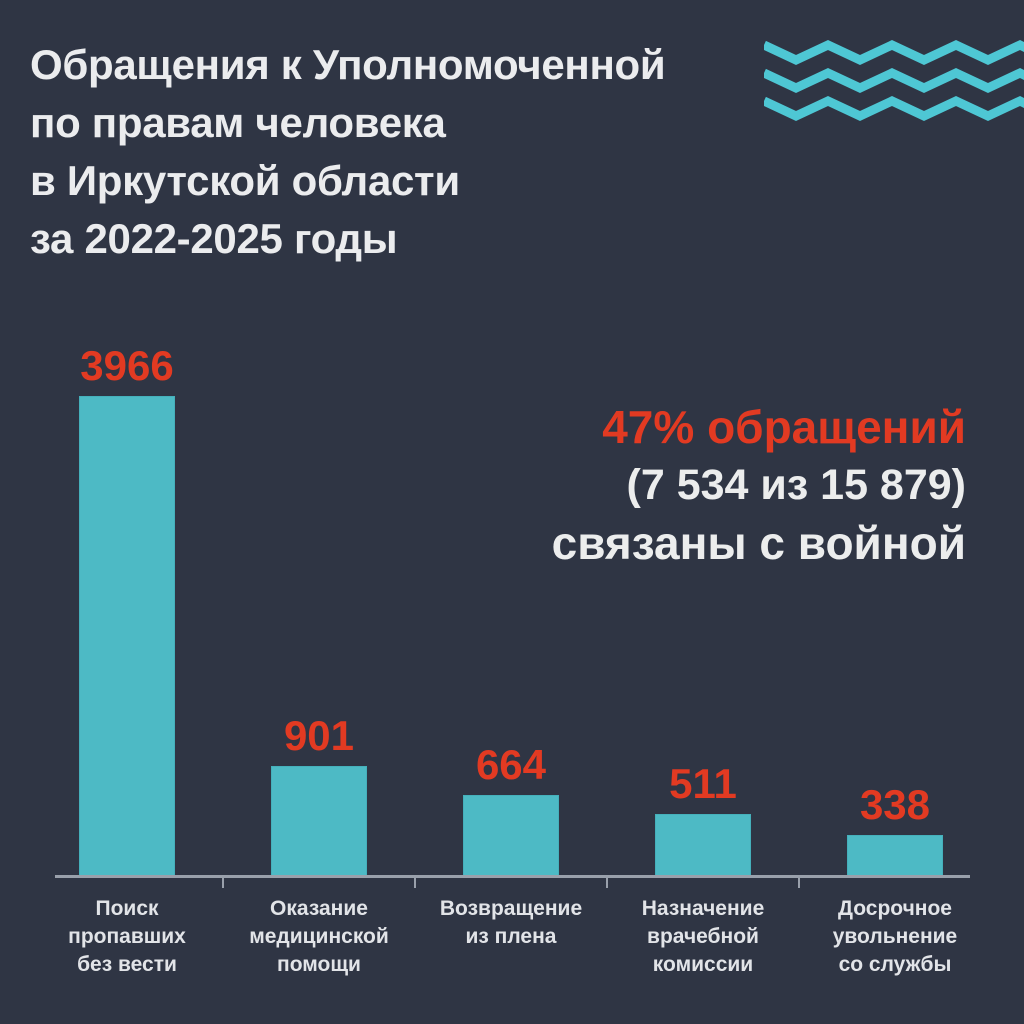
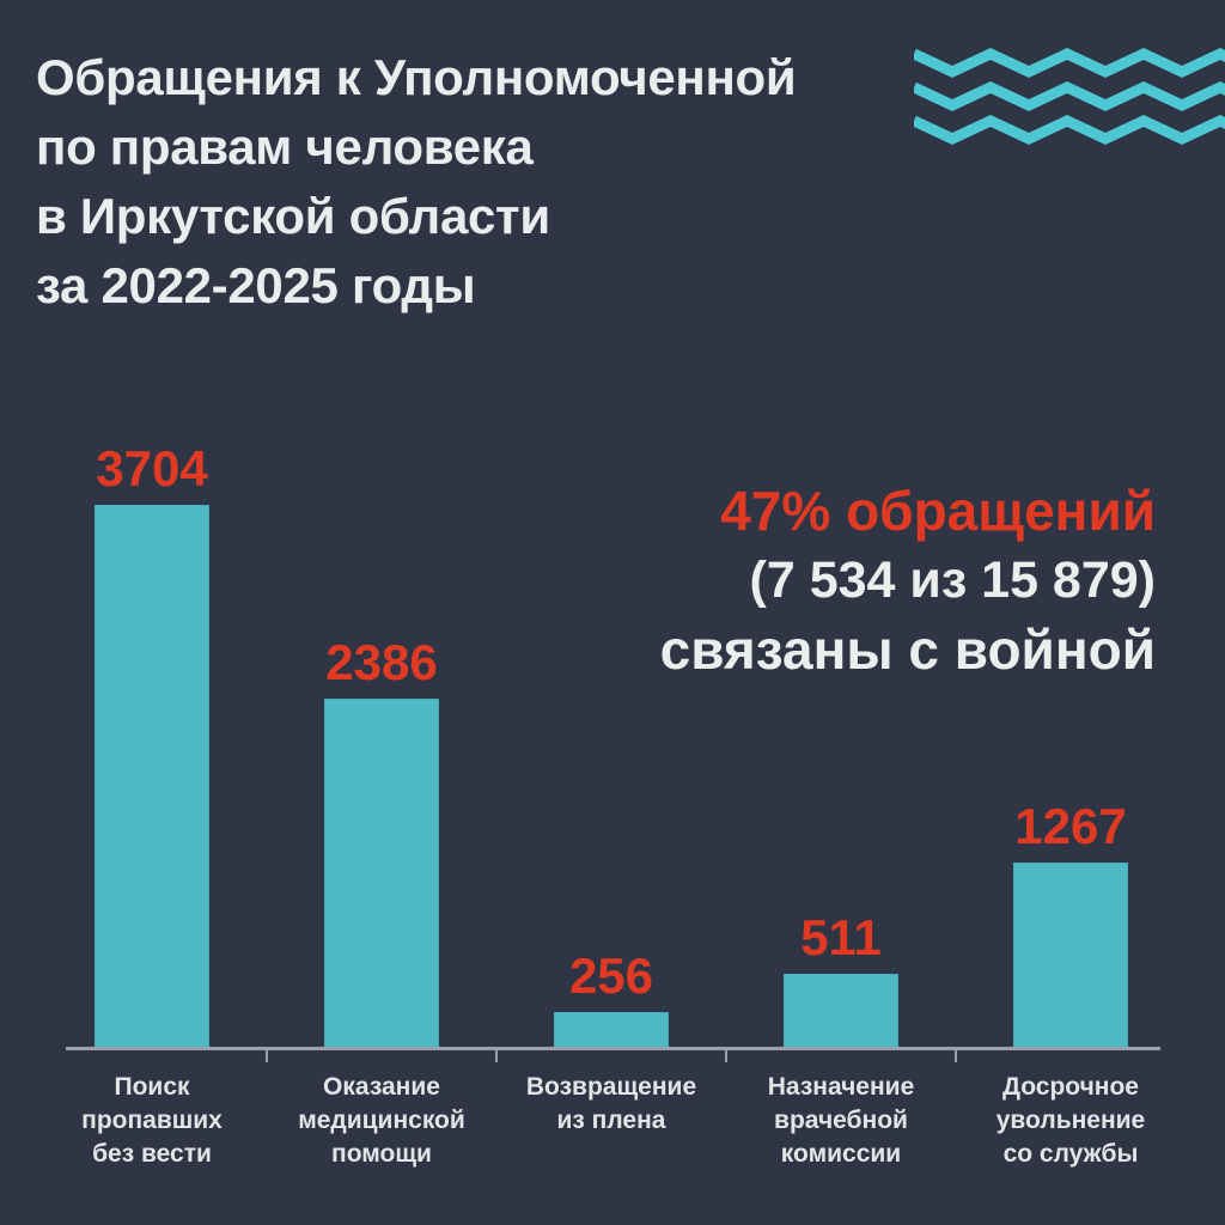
Поиск пропавших без вести: 3966 -> 3704
Оказание медицинской помощи: 901 -> 2386
Возвращение из плена: 664 -> 256
Досрочное увольнение со службы: 338 -> 1267
